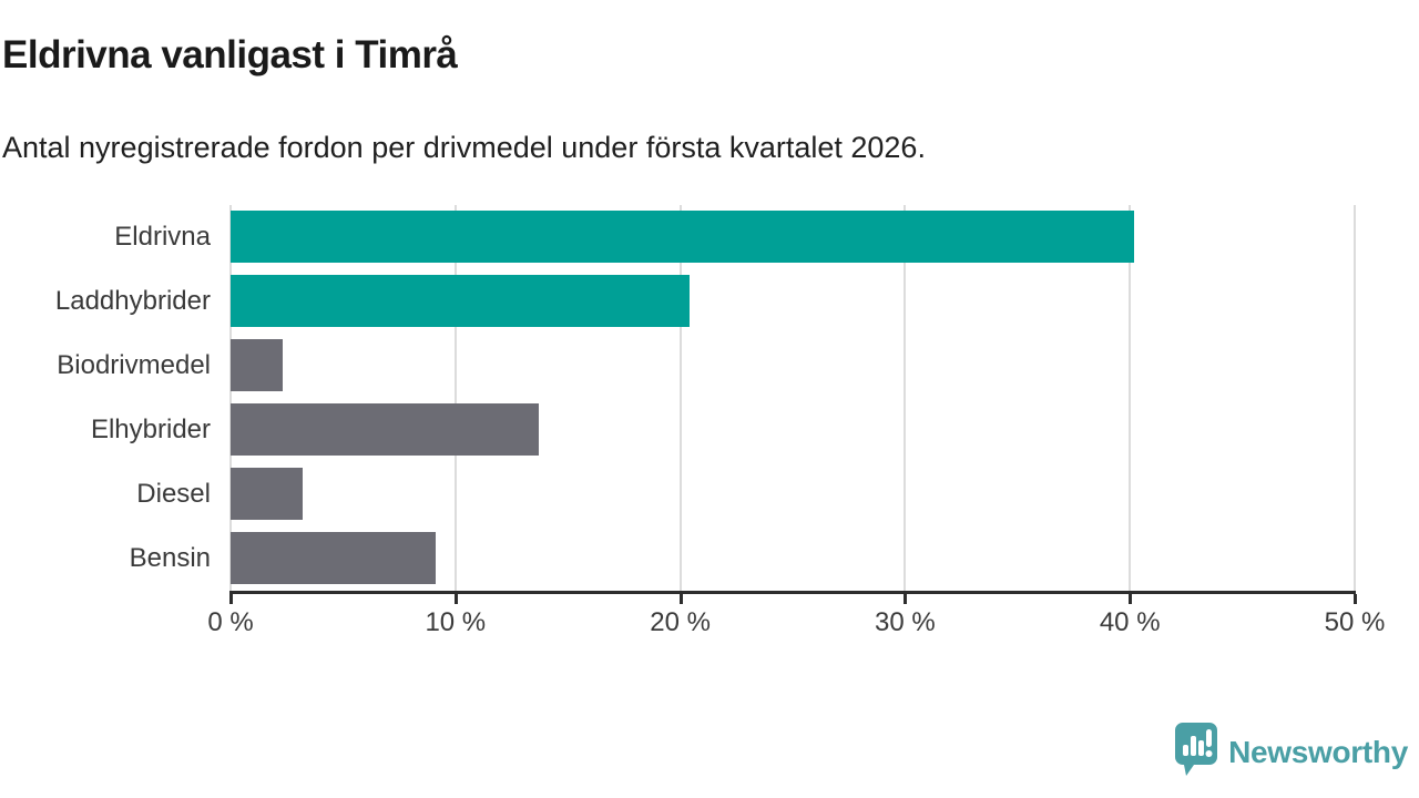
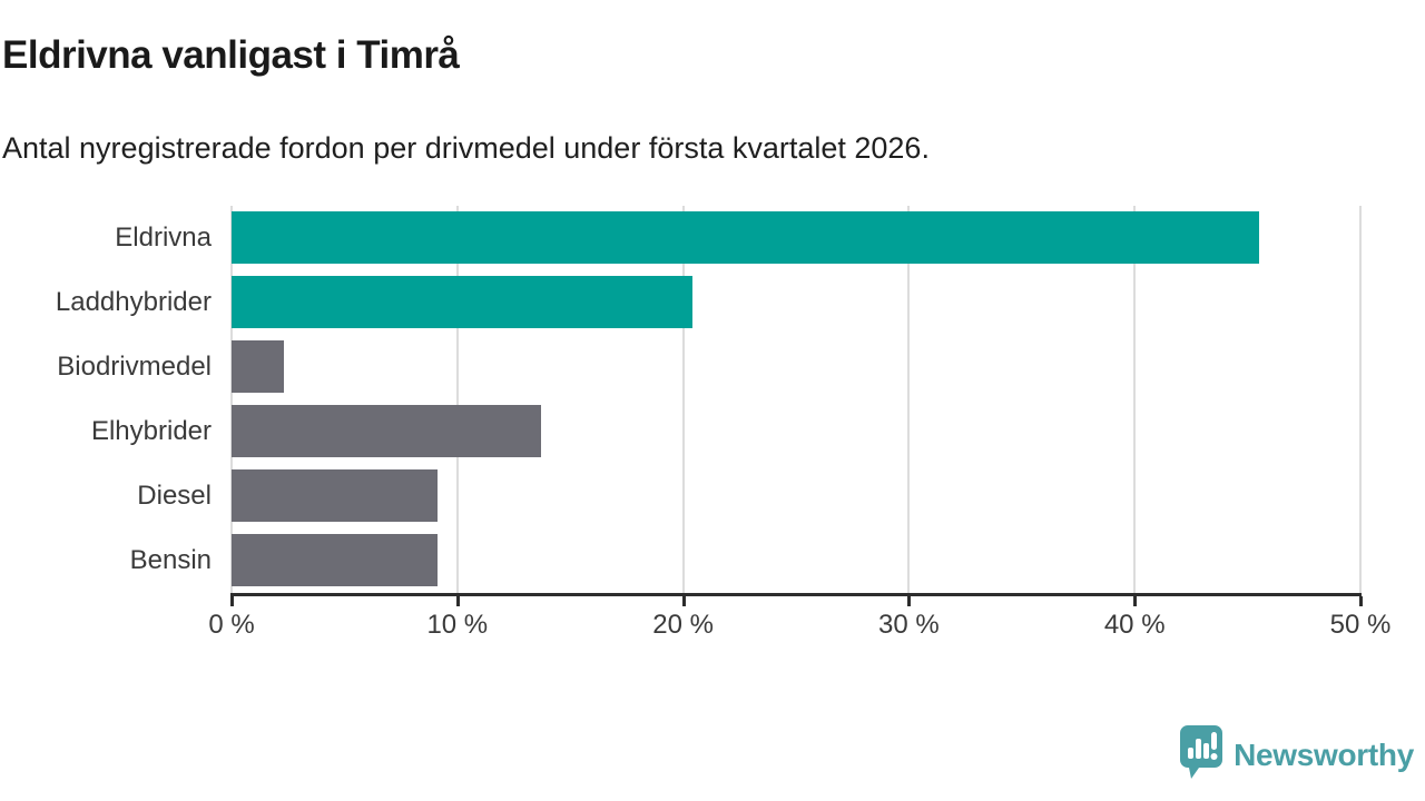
Eldrivna: 40.2% -> 45.5%
Diesel: 3.2% -> 9.1%
